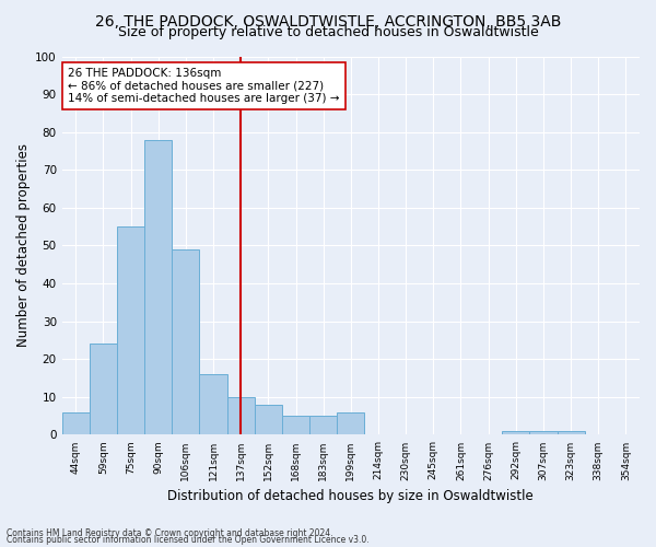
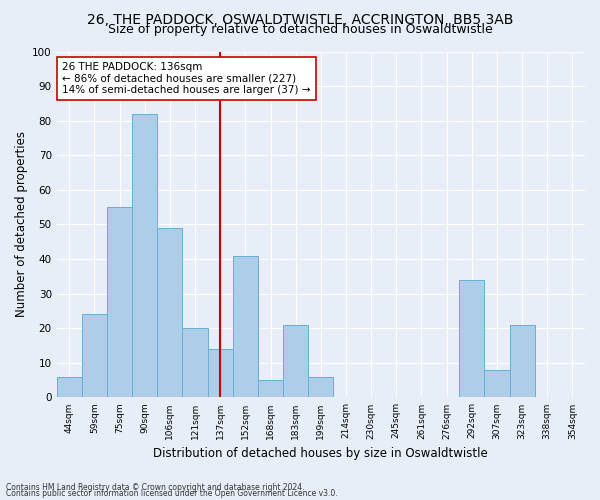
90sqm: 78 -> 82
121sqm: 16 -> 20
137sqm: 10 -> 14
152sqm: 8 -> 41
183sqm: 5 -> 21
292sqm: 1 -> 34
307sqm: 1 -> 8
323sqm: 1 -> 21
